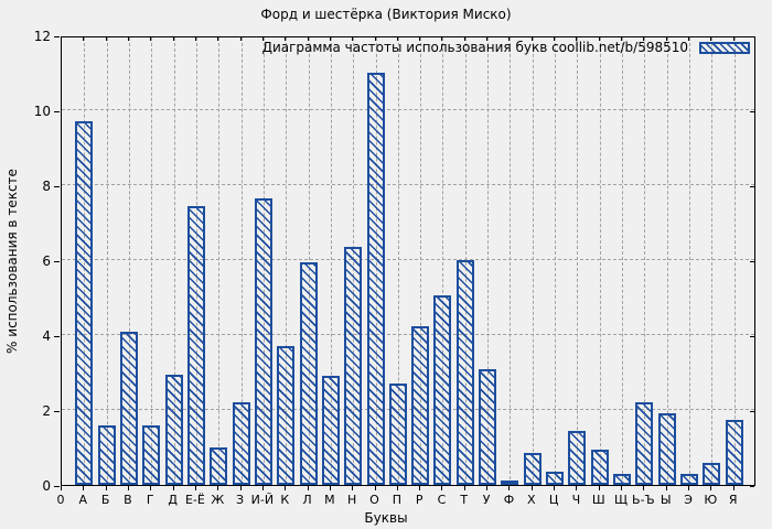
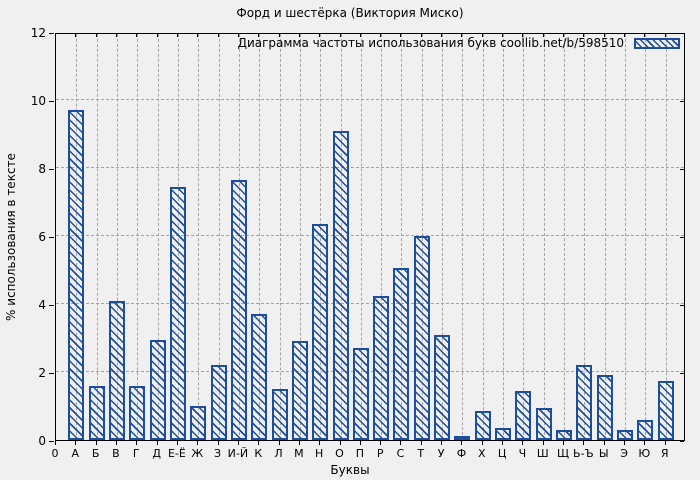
Л: 6.0 -> 1.5
О: 11.0 -> 9.1
